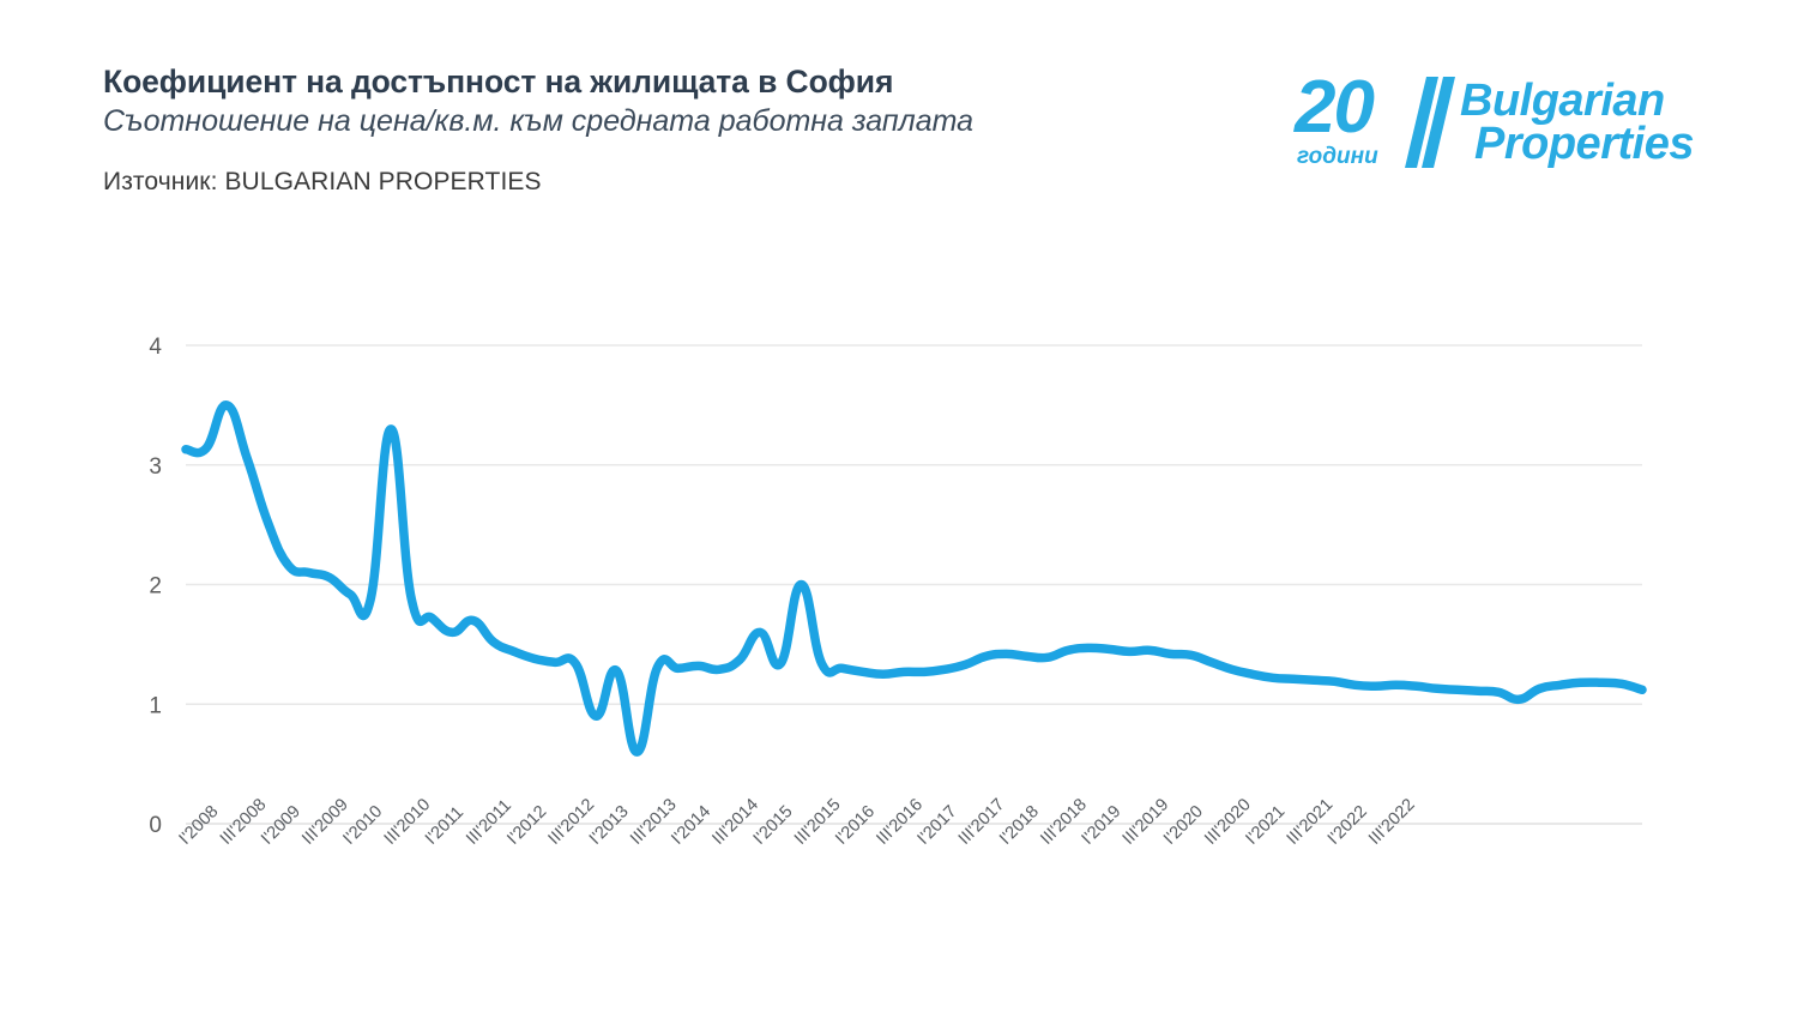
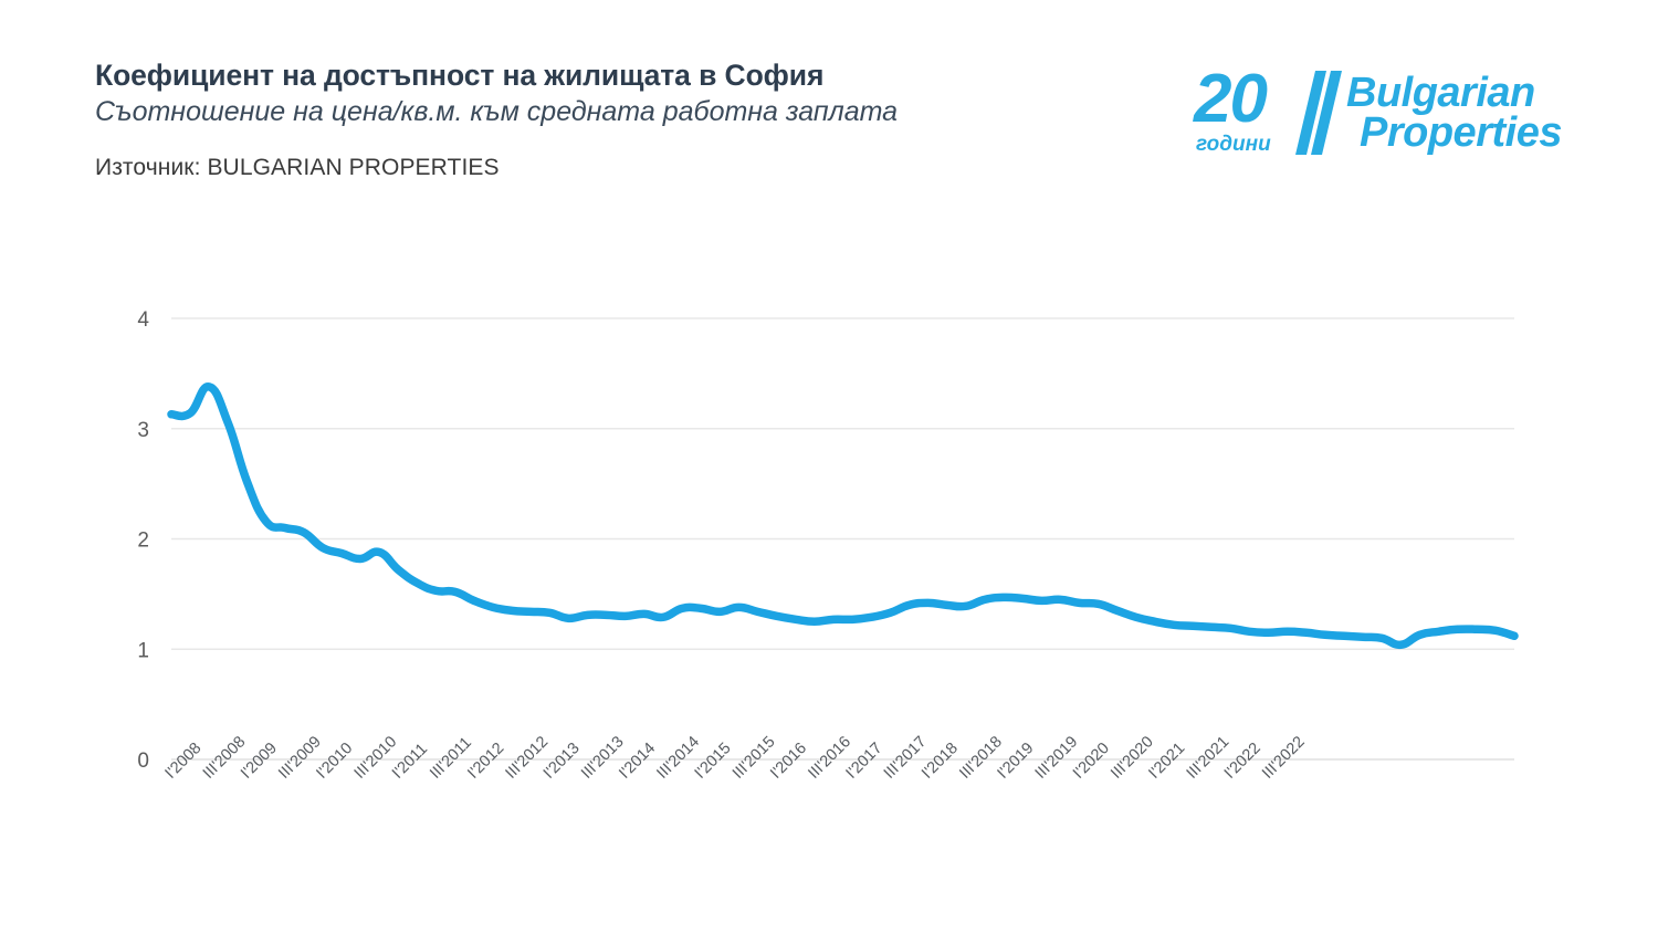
III'2008: 3.5 -> 3.4
III'2010: 3.3 -> 1.8
III'2011: 1.7 -> 1.5
I'2013: 0.9 -> 1.3
III'2013: 0.6 -> 1.3
I'2015: 1.6 -> 1.4
III'2015: 2.0 -> 1.4
